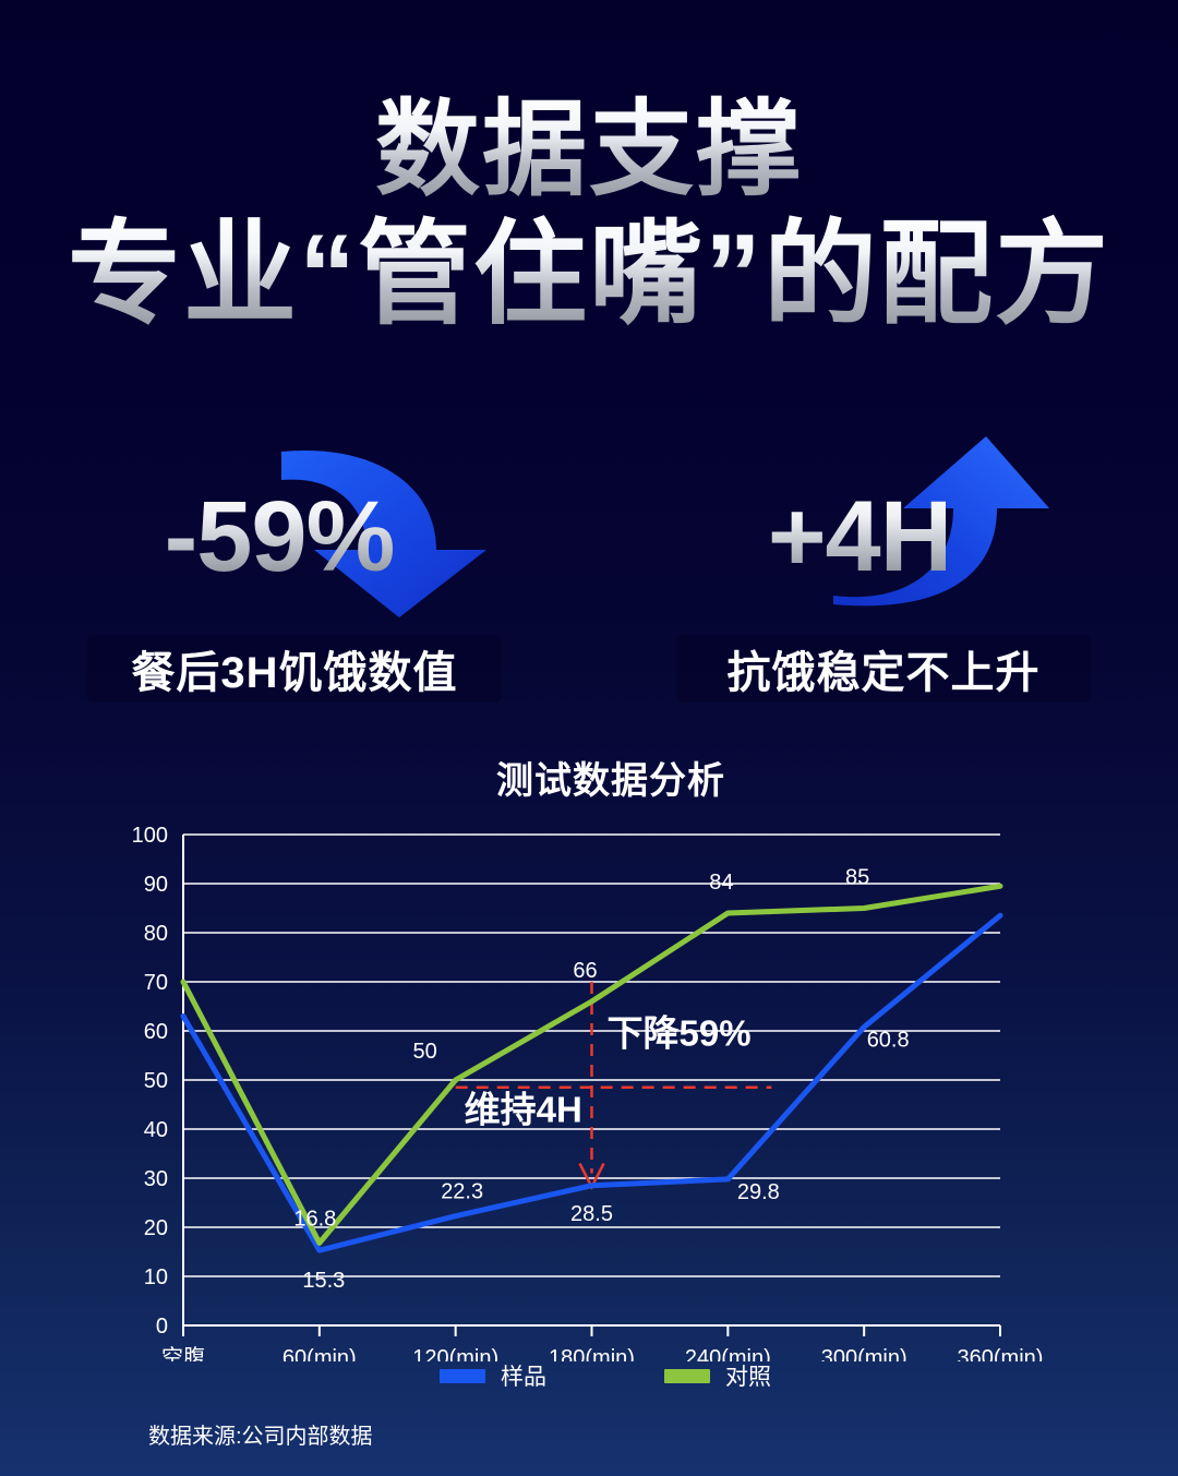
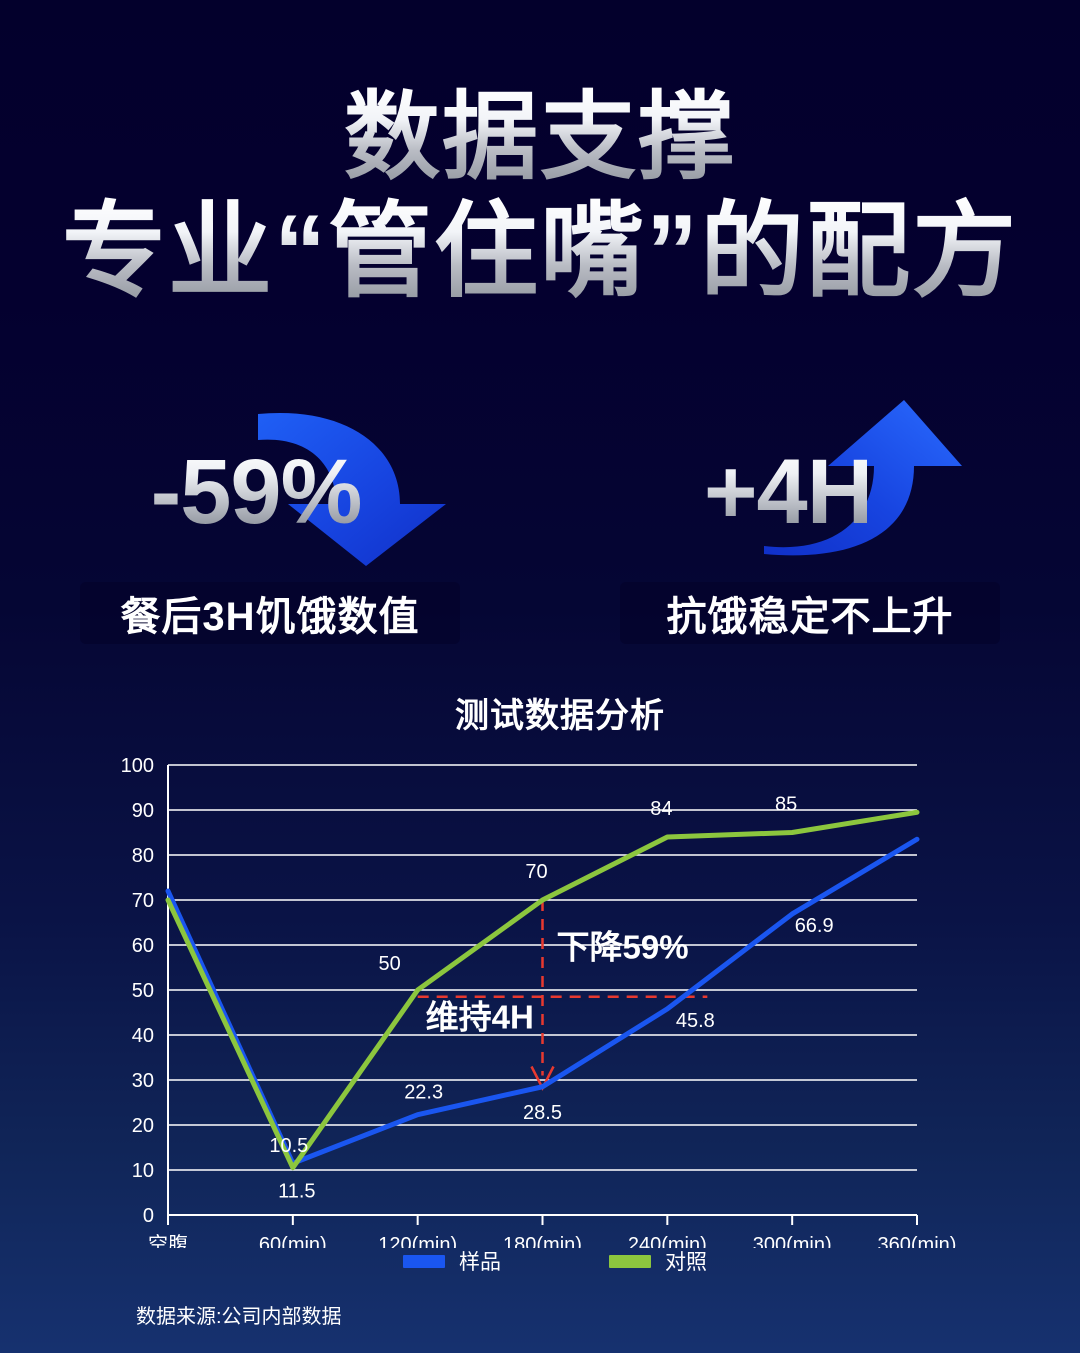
样品/空腹: 63 -> 72
样品/60(min): 15.3 -> 11.5
对照/60(min): 16.8 -> 10.5
对照/180(min): 66 -> 70
样品/240(min): 29.8 -> 45.8
样品/300(min): 60.8 -> 66.9
